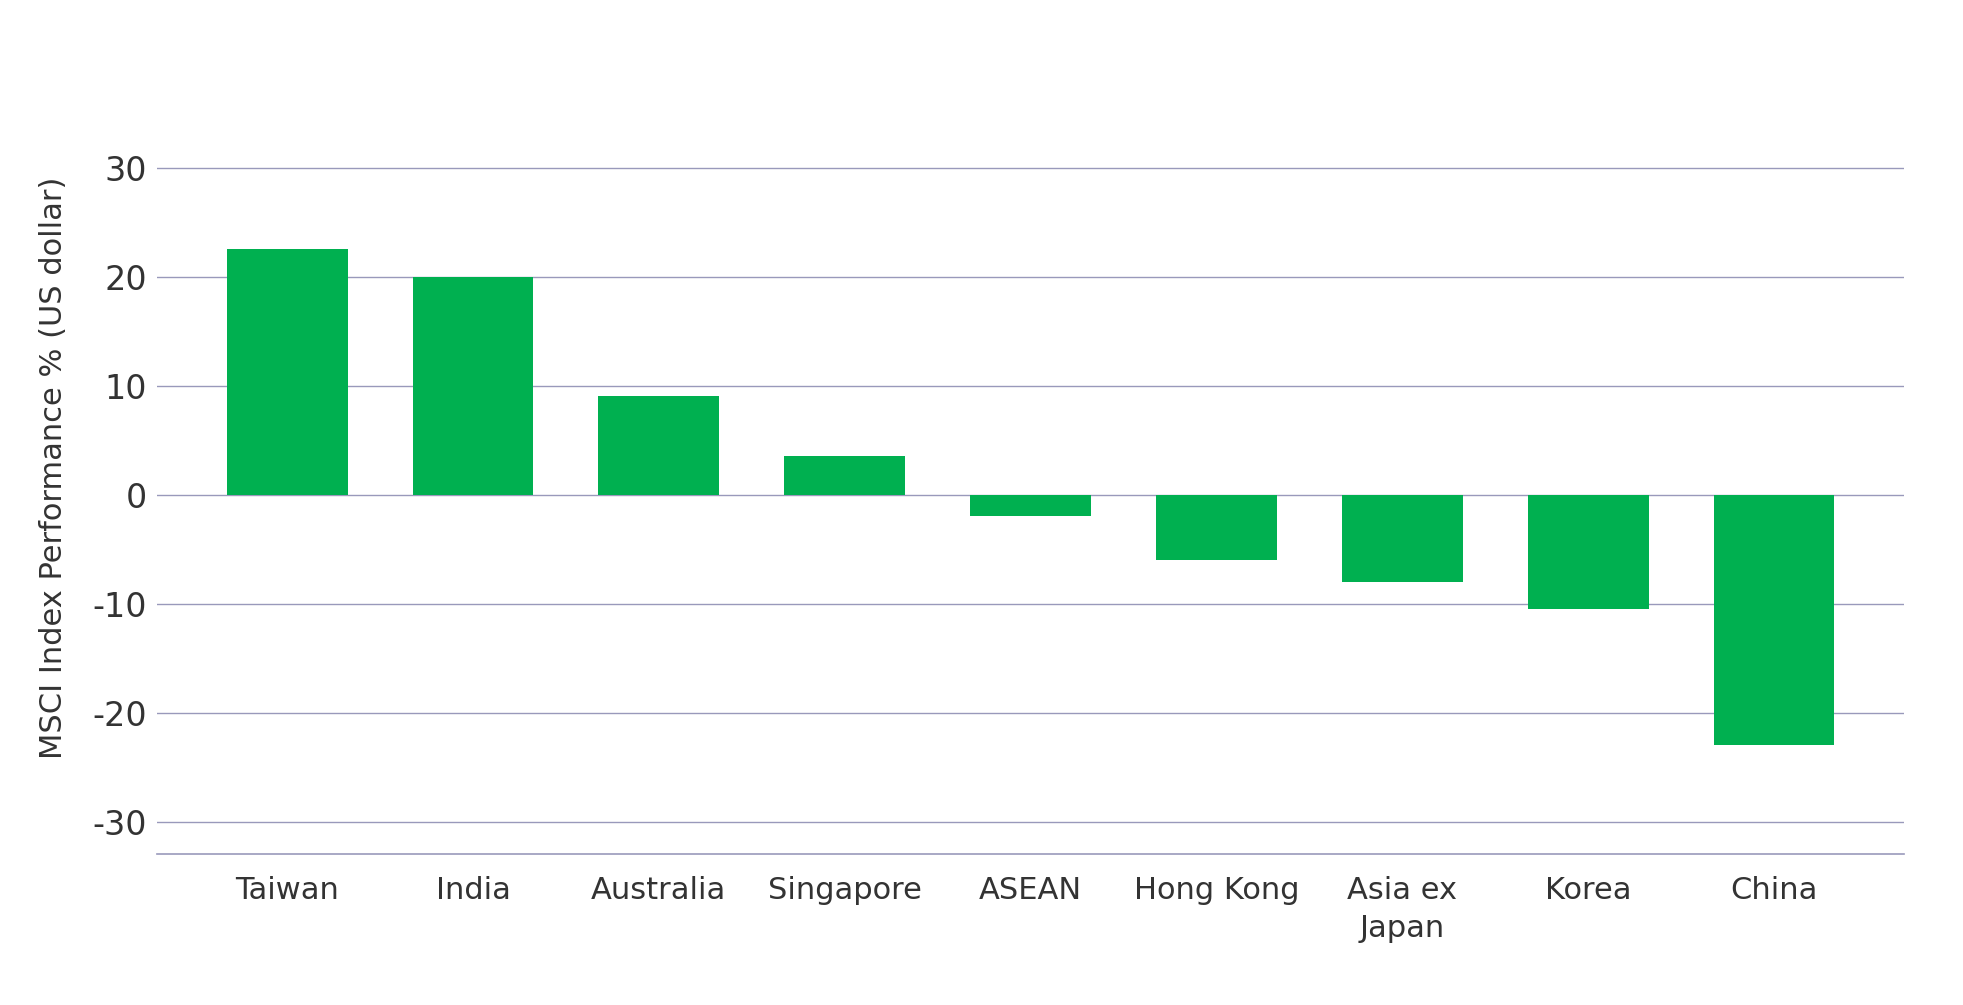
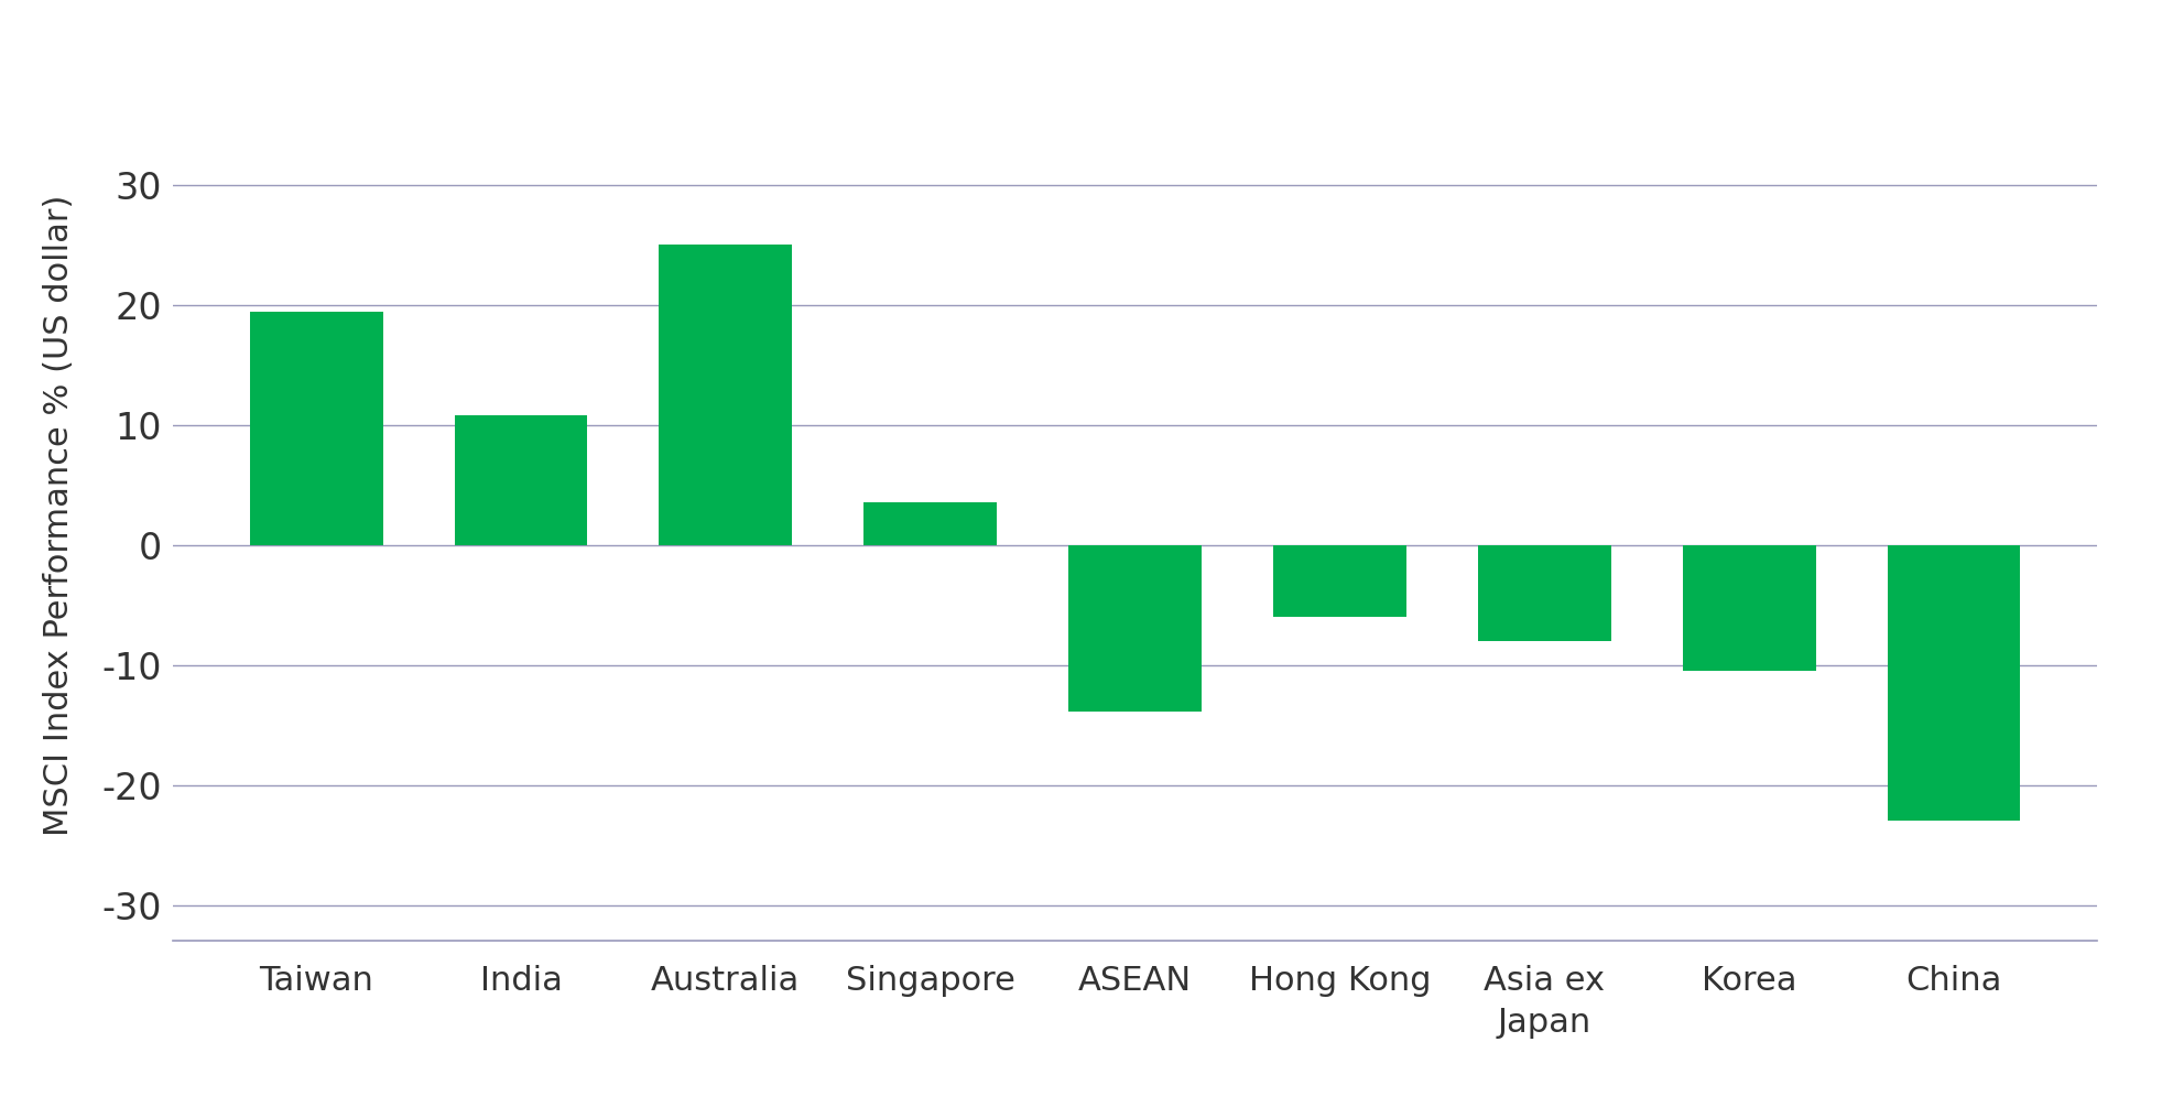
Taiwan: 22.5 -> 19.4
India: 20.0 -> 10.8
Australia: 9.0 -> 25.0
ASEAN: -2.0 -> -13.9
